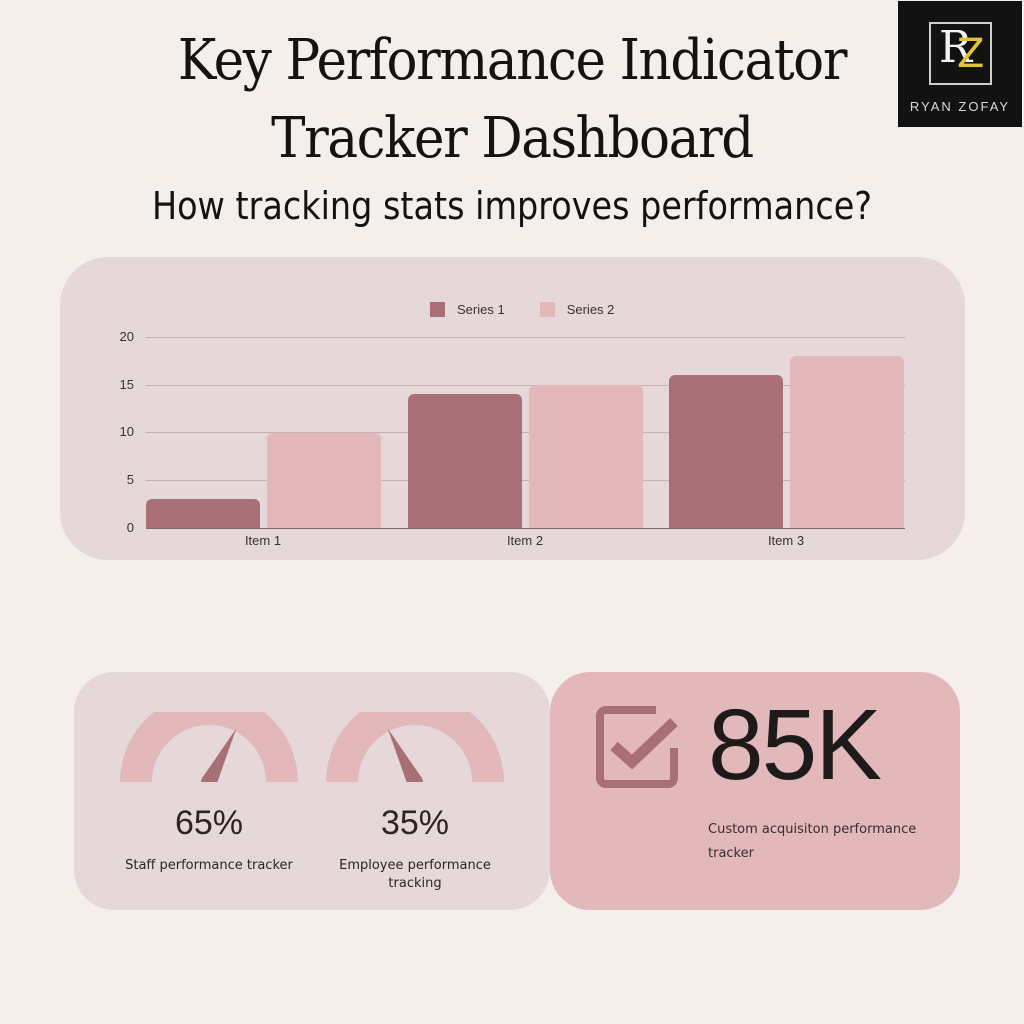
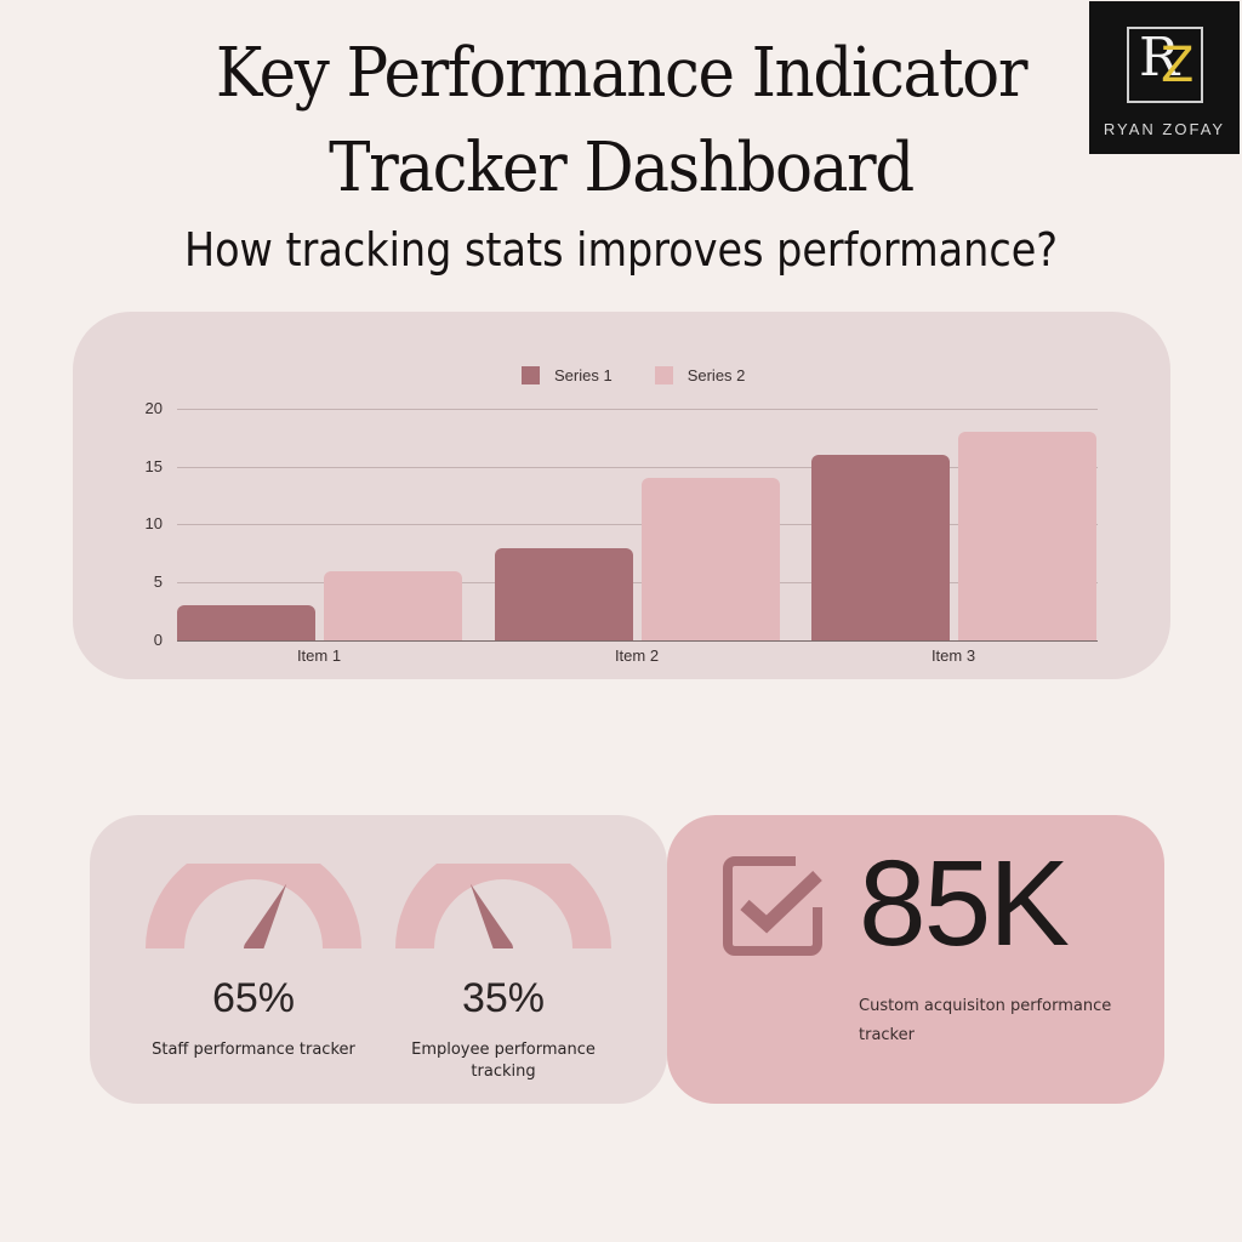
Series 2/Item 1: 10 -> 6
Series 1/Item 2: 14 -> 8
Series 2/Item 2: 15 -> 14
